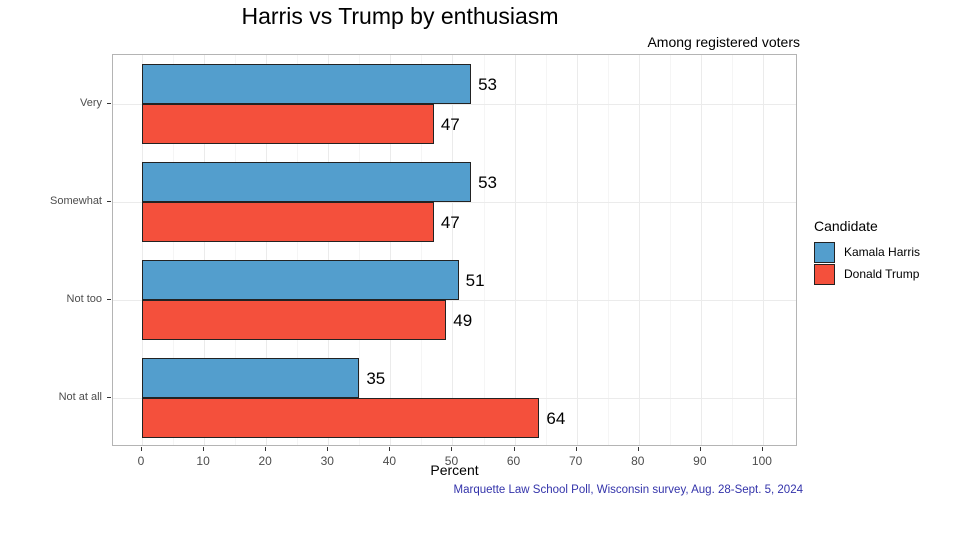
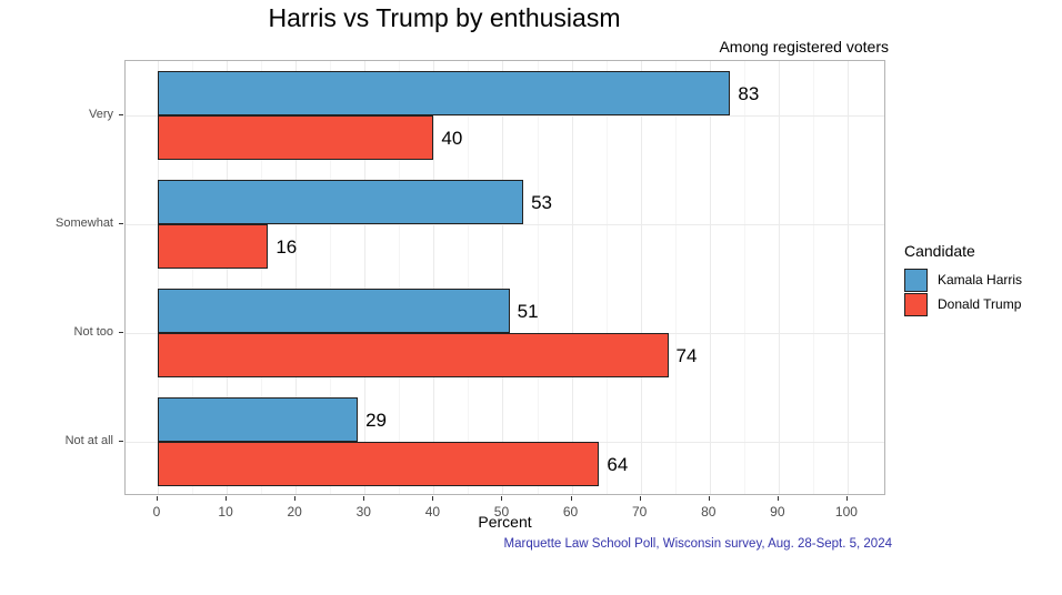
Kamala Harris/Very: 53 -> 83
Donald Trump/Very: 47 -> 40
Donald Trump/Somewhat: 47 -> 16
Donald Trump/Not too: 49 -> 74
Kamala Harris/Not at all: 35 -> 29
